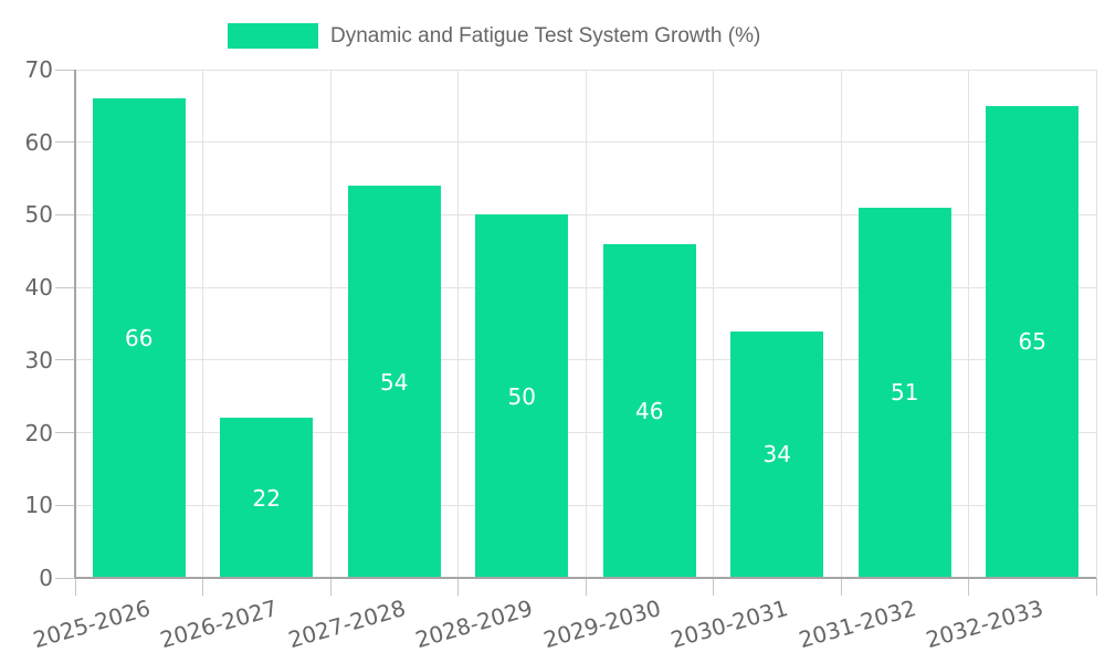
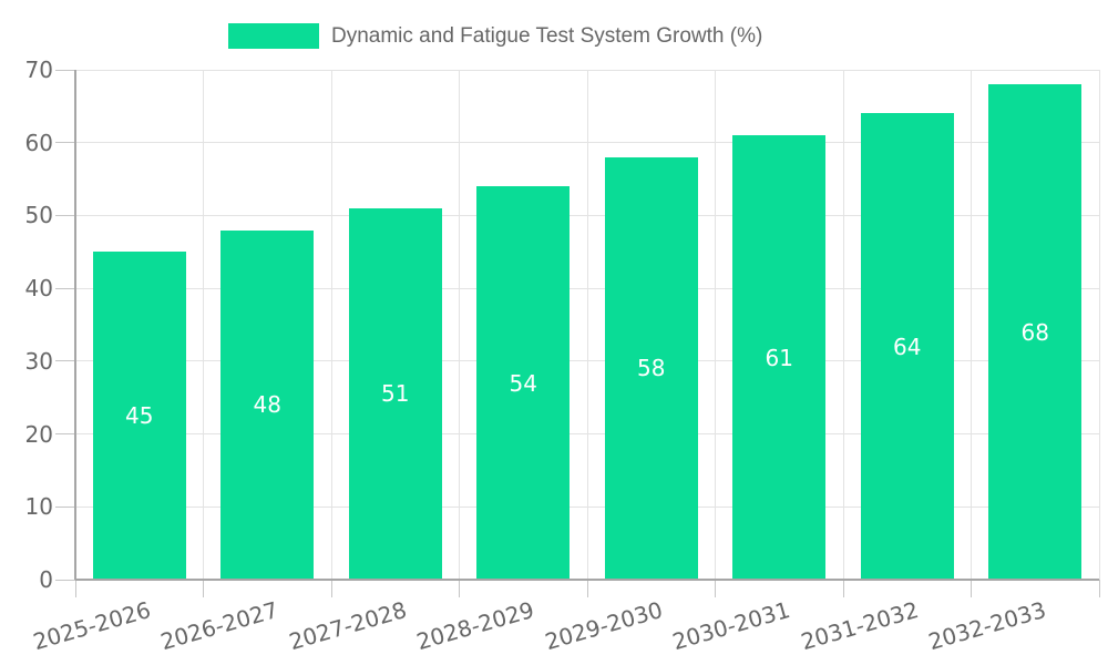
2025-2026: 66 -> 45
2026-2027: 22 -> 48
2027-2028: 54 -> 51
2028-2029: 50 -> 54
2029-2030: 46 -> 58
2030-2031: 34 -> 61
2031-2032: 51 -> 64
2032-2033: 65 -> 68
